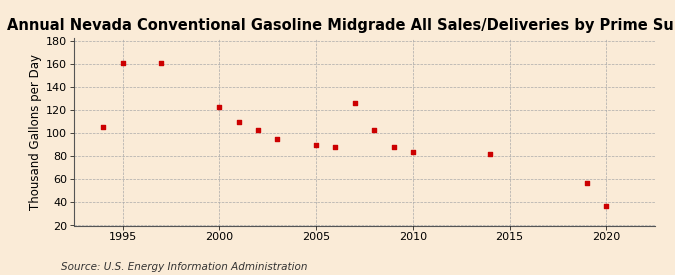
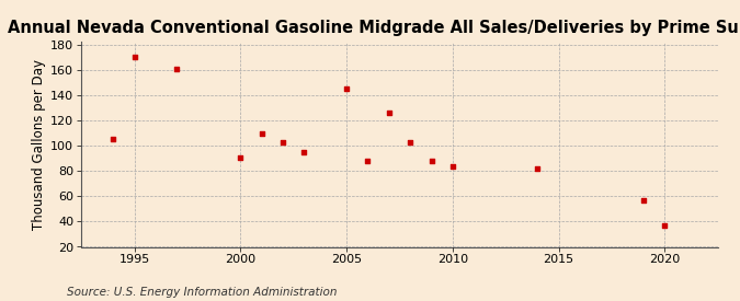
1995: 161 -> 170
2000: 123 -> 91
2005: 90 -> 145
